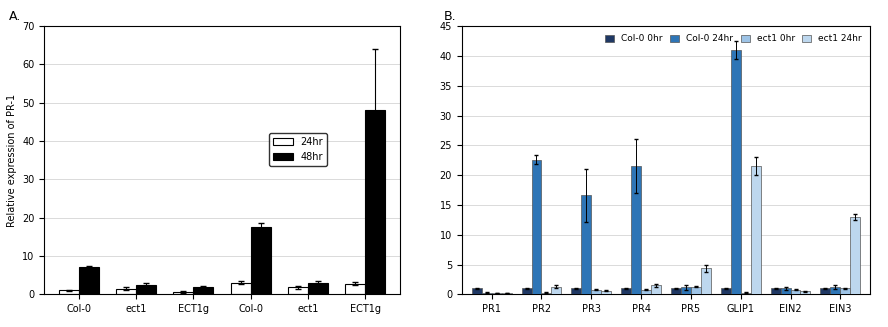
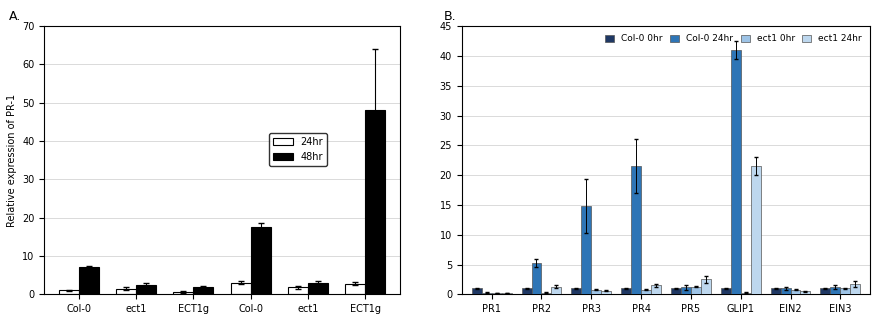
Col-0 24hr/PR2: 22.6 -> 5.2
Col-0 24hr/PR3: 16.6 -> 14.8
ect1 24hr/PR5: 4.4 -> 2.5
ect1 24hr/EIN3: 13.0 -> 1.8
